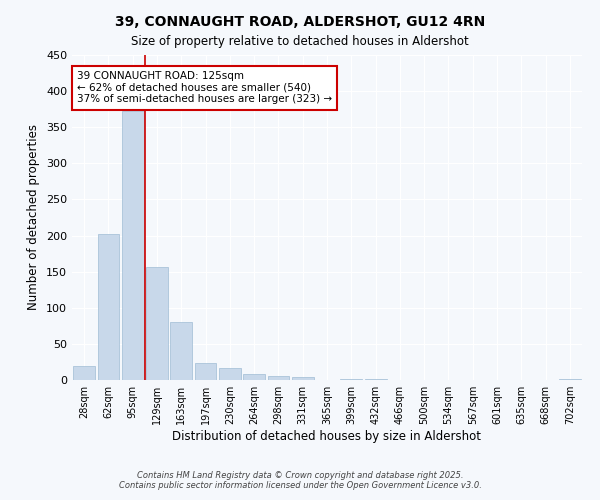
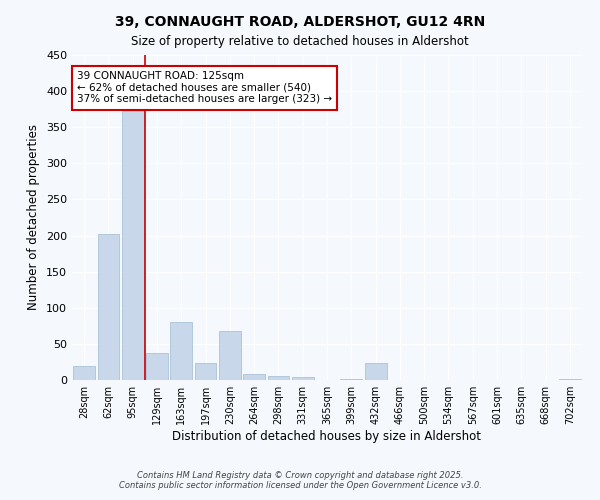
129sqm: 157 -> 38
230sqm: 16 -> 68
432sqm: 1 -> 24
